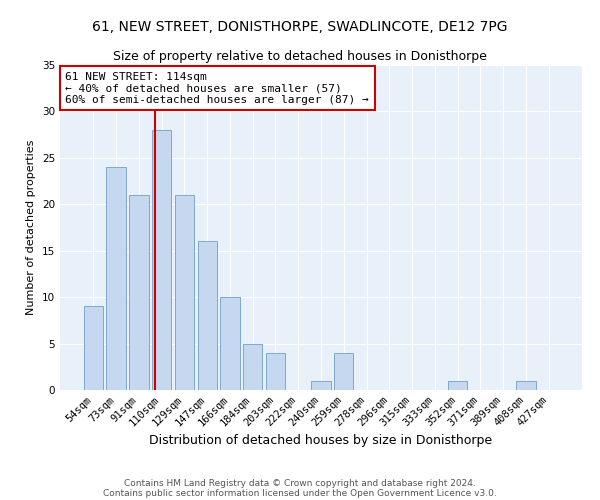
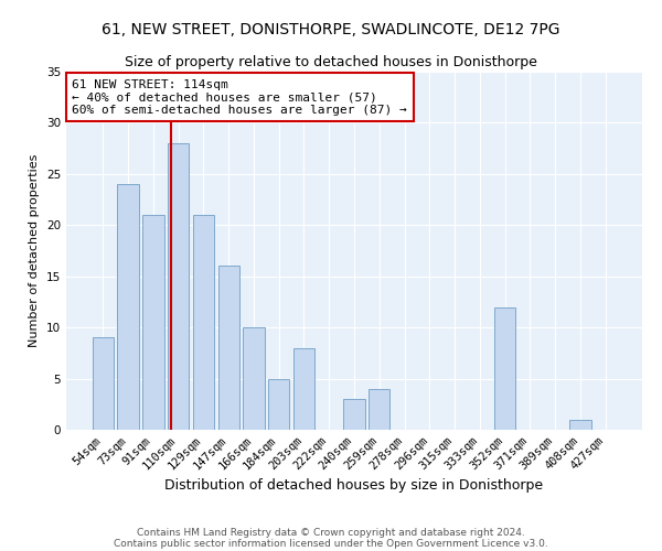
203sqm: 4 -> 8
240sqm: 1 -> 3
352sqm: 1 -> 12
